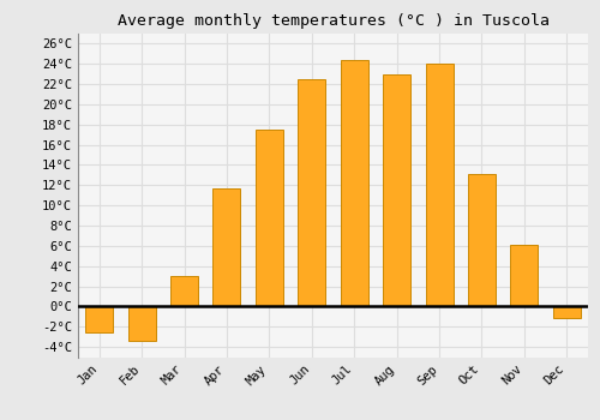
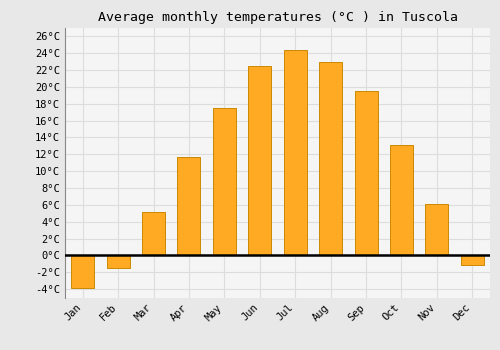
Jan: -2.6°C -> -3.9°C
Feb: -3.4°C -> -1.5°C
Mar: 3.0°C -> 5.1°C
Sep: 24.0°C -> 19.5°C
